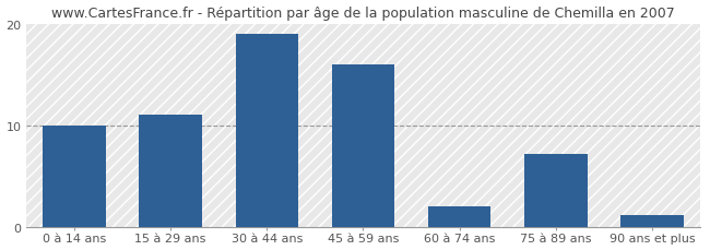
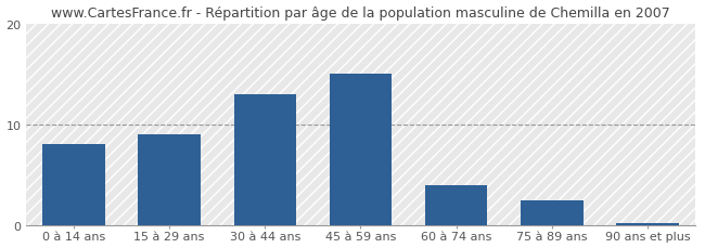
0 à 14 ans: 10.0 -> 8.0
15 à 29 ans: 11.0 -> 9.0
30 à 44 ans: 19.0 -> 13.0
45 à 59 ans: 16.0 -> 15.0
60 à 74 ans: 2.0 -> 4.0
75 à 89 ans: 7.2 -> 2.5
90 ans et plus: 1.2 -> 0.2
